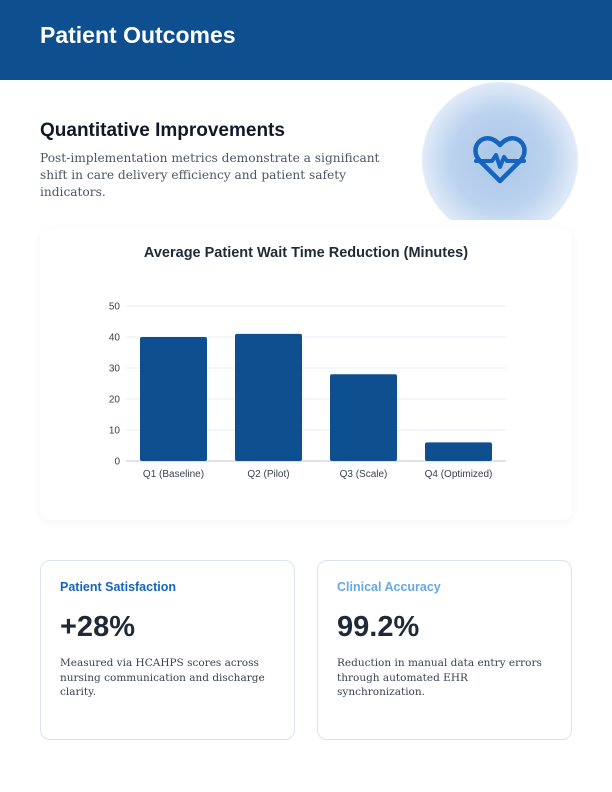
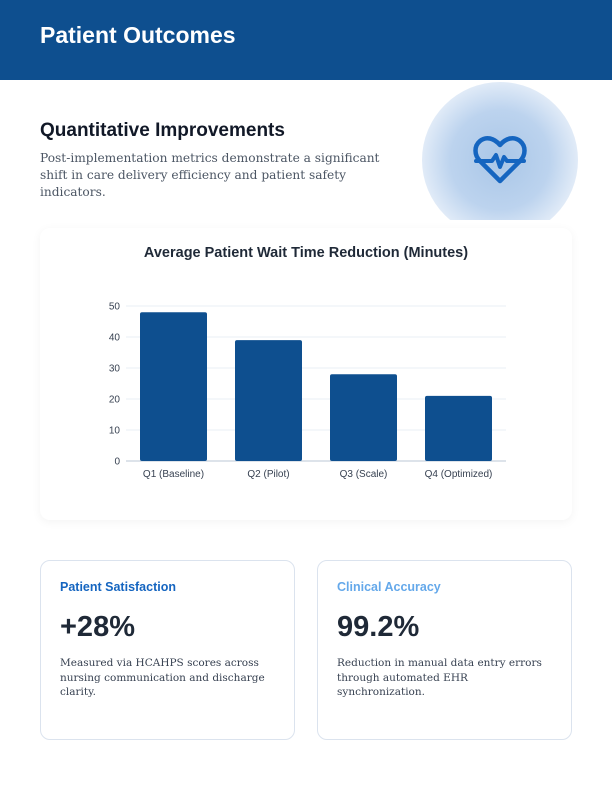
Q1 (Baseline): 40 -> 48
Q2 (Pilot): 41 -> 39
Q4 (Optimized): 6 -> 21
